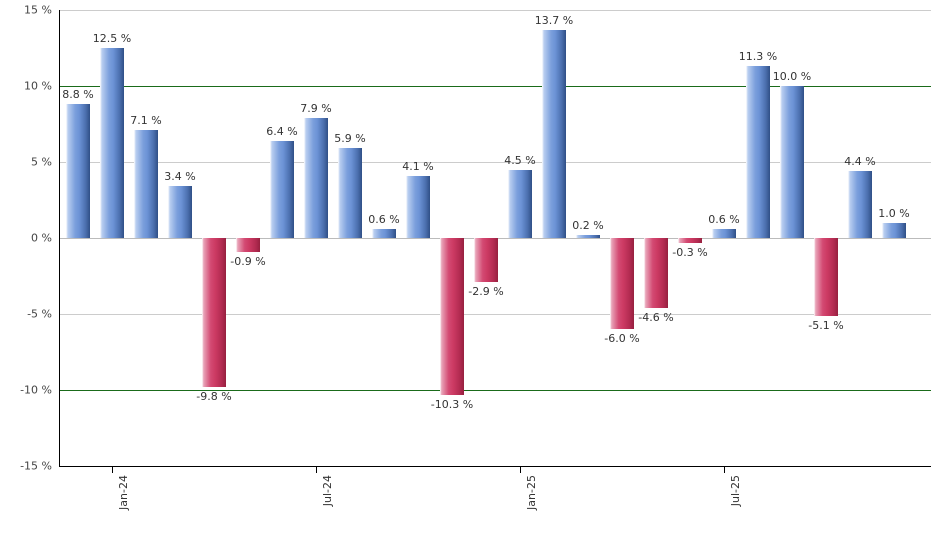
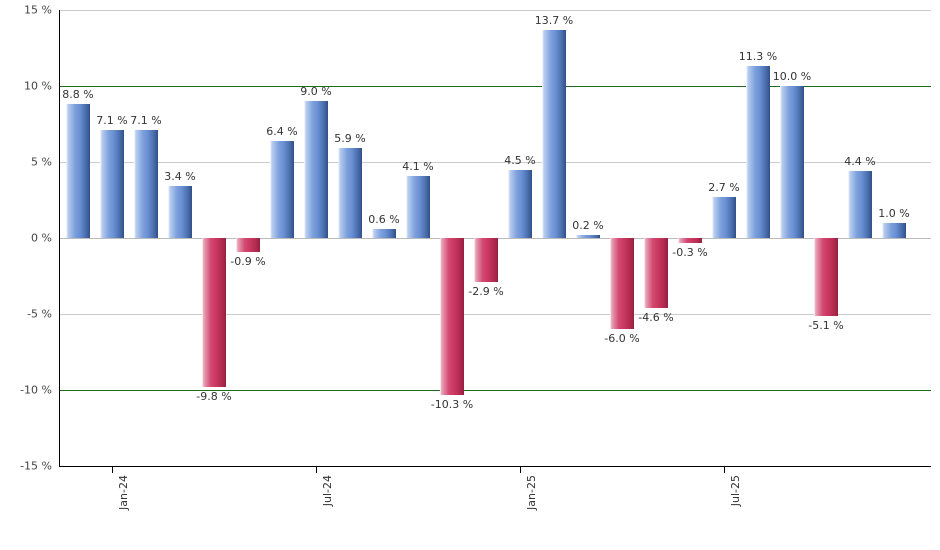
Jan-24: 12.5 -> 7.1
Jul-24: 7.9 -> 9.0
Jul-25: 0.6 -> 2.7
